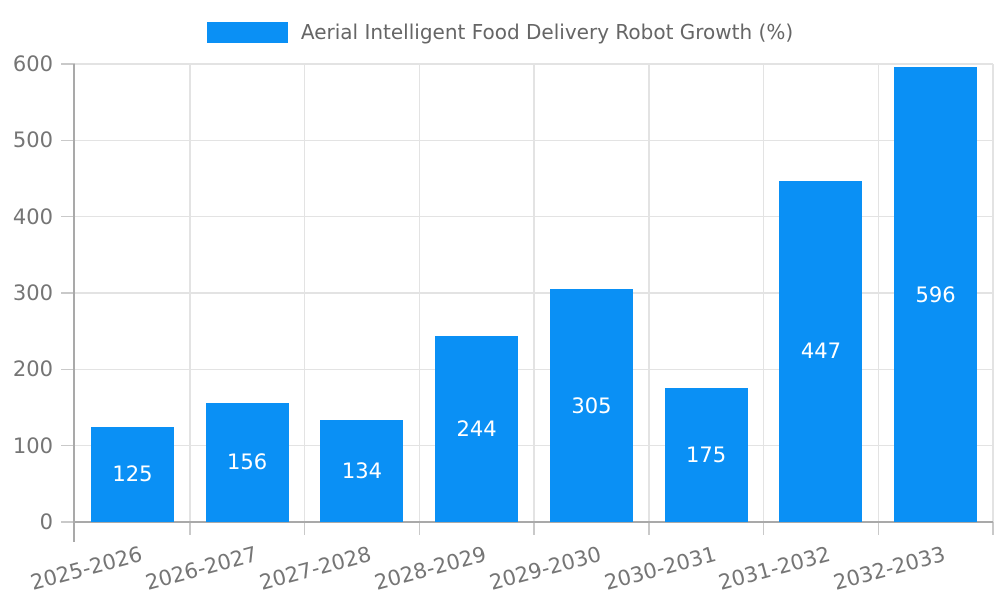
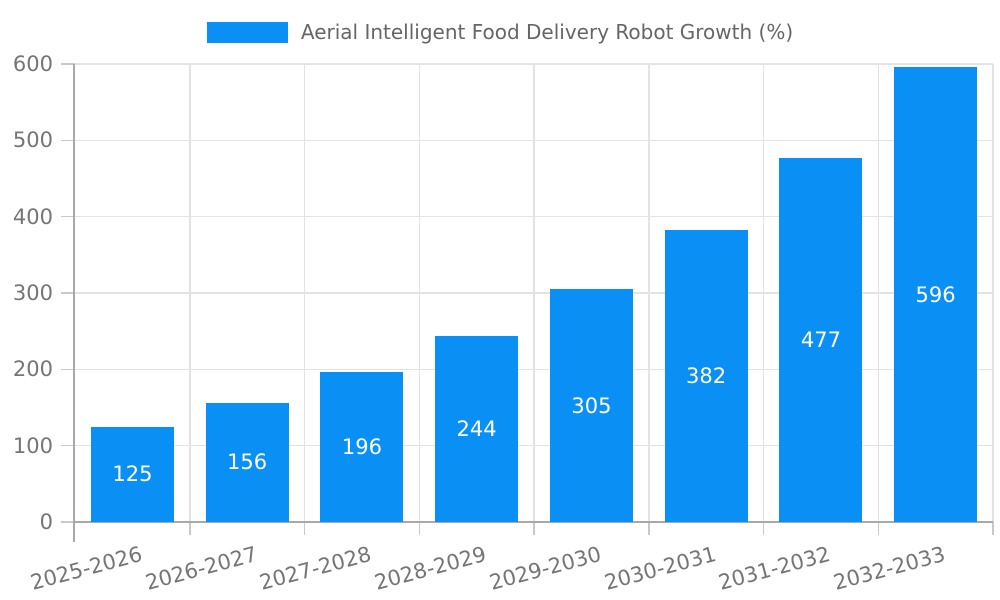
2027-2028: 134 -> 196
2030-2031: 175 -> 382
2031-2032: 447 -> 477
